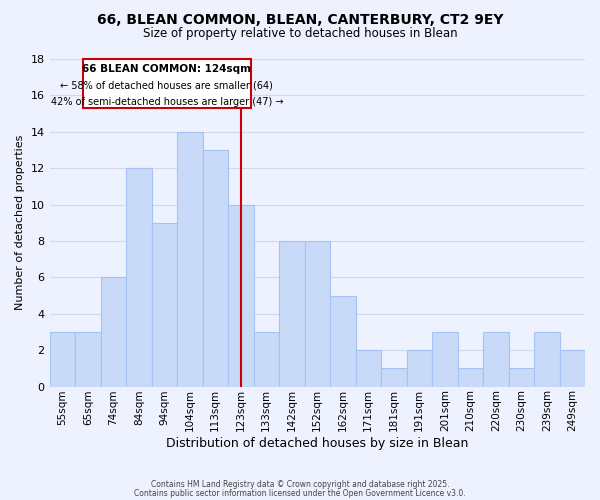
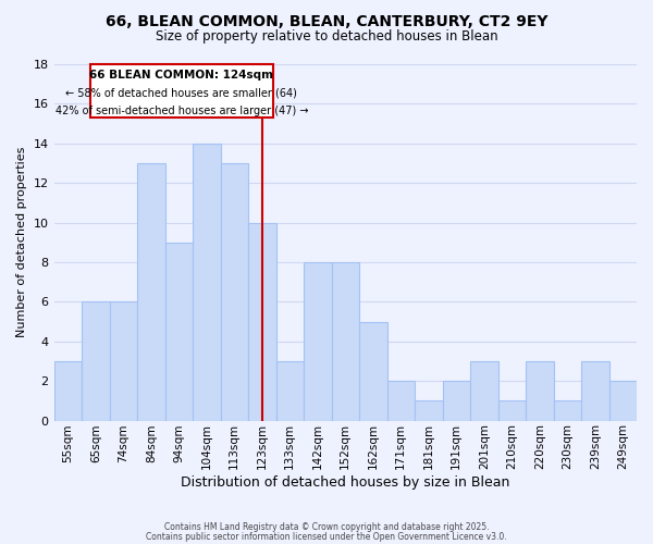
65sqm: 3 -> 6
84sqm: 12 -> 13
